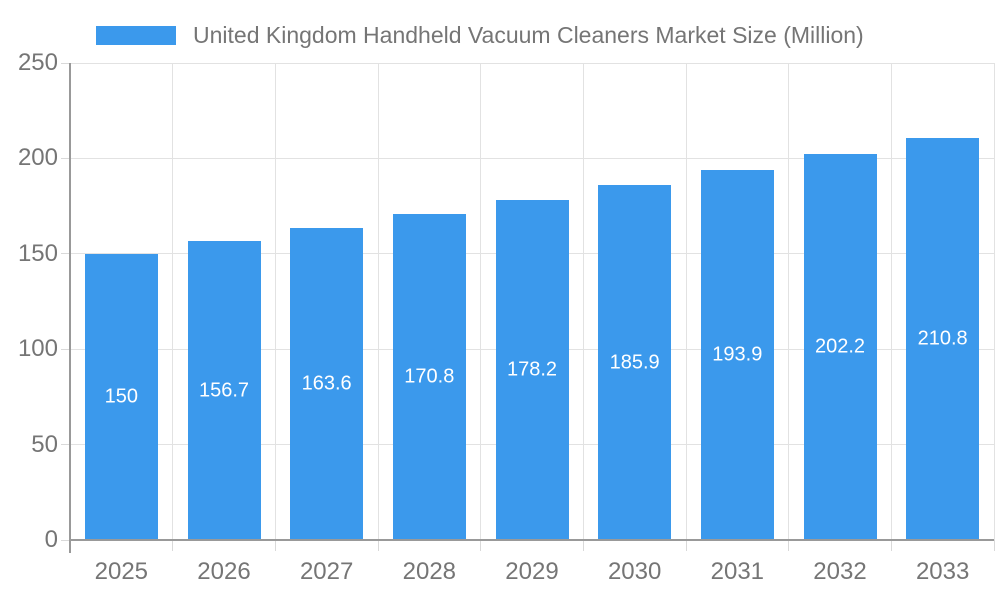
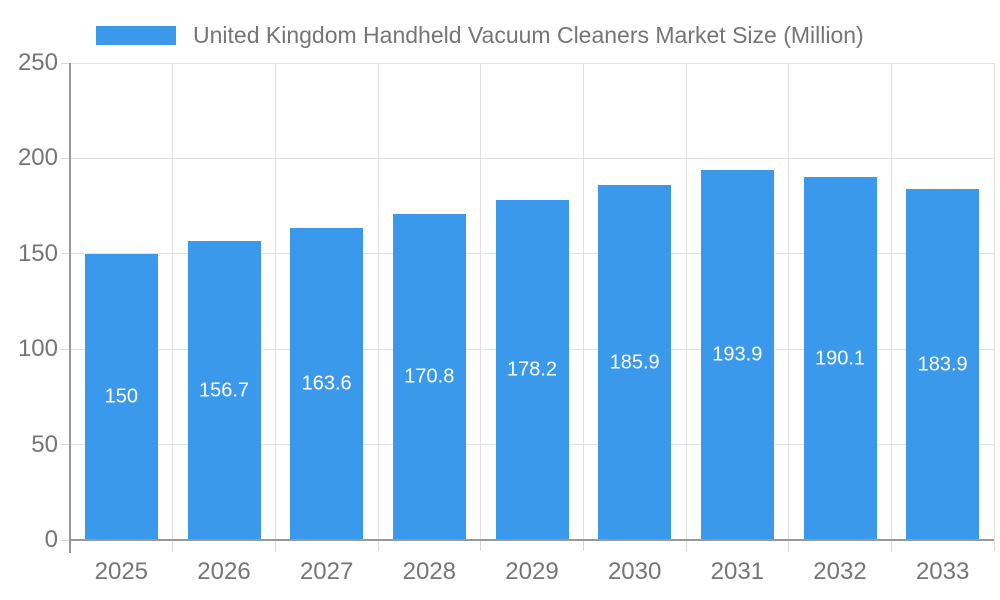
2032: 202.2 -> 190.1
2033: 210.8 -> 183.9
